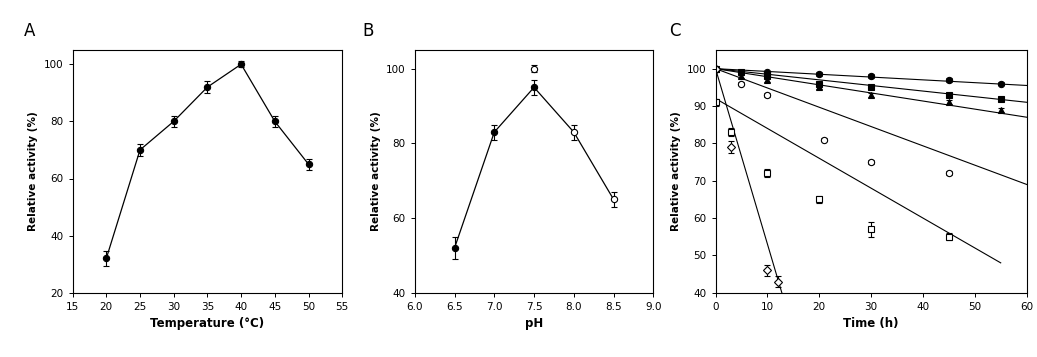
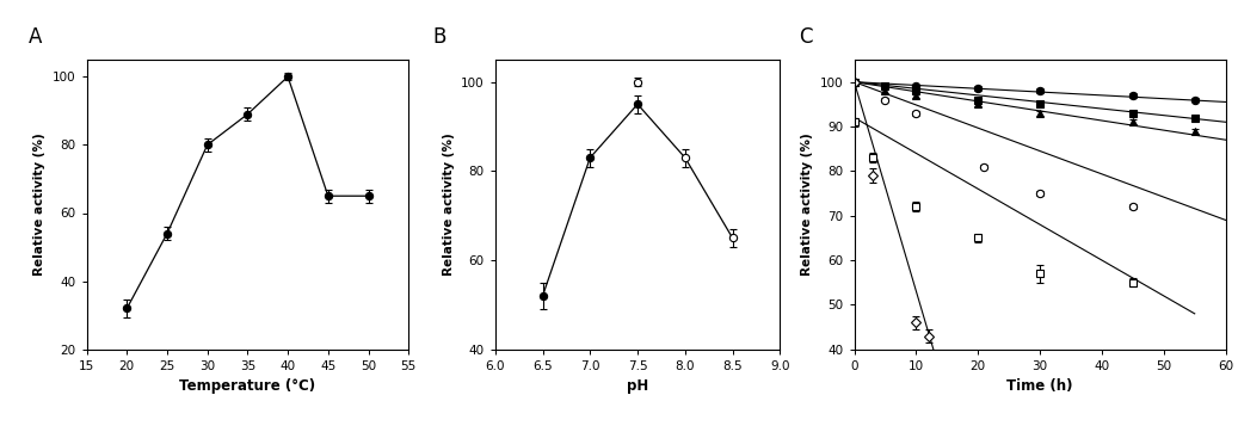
25: 70 -> 54
35: 92 -> 89
45: 80 -> 65
